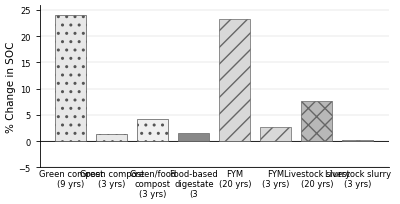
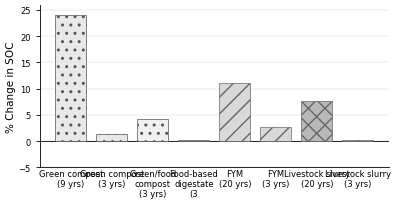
Food-based digestate (3: 1.6 -> 0.2
FYM (20 yrs): 23.3 -> 11.0
